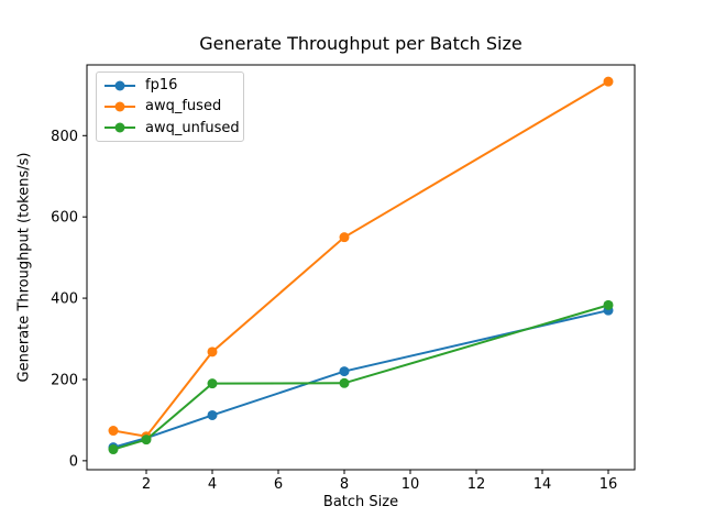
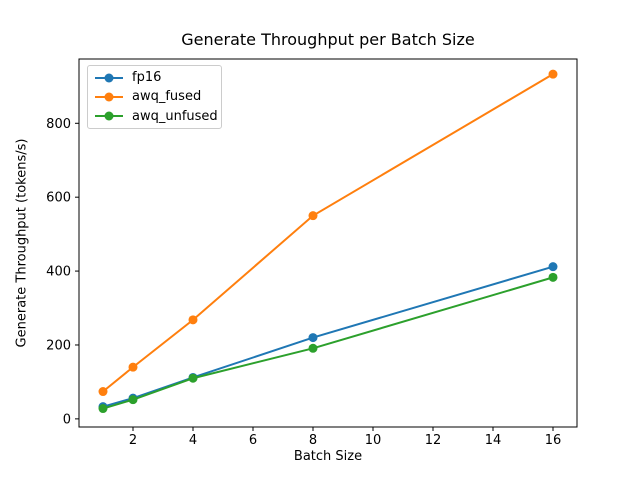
awq_fused/2: 60 -> 140
awq_unfused/4: 190 -> 110
fp16/16: 370 -> 410
